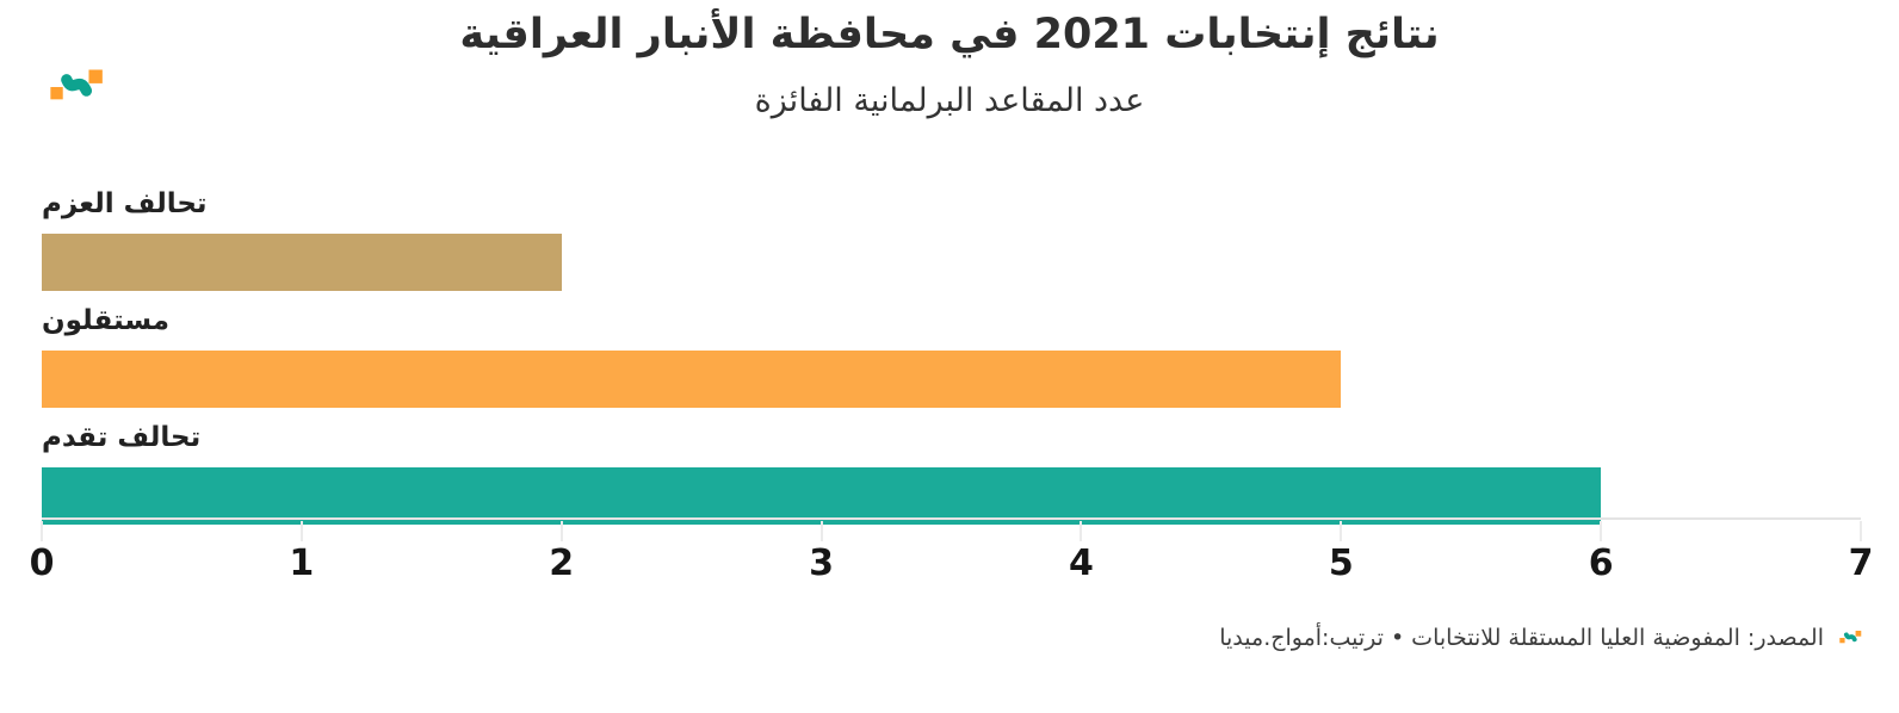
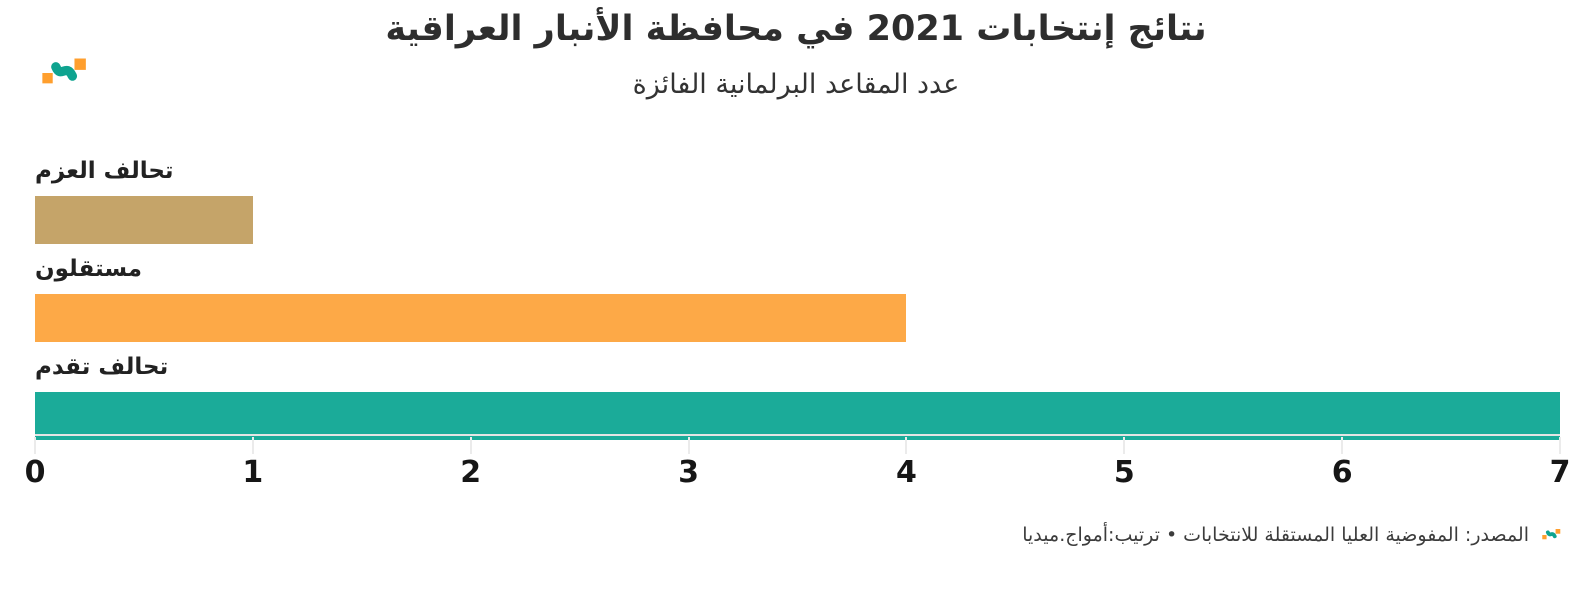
تحالف العزم: 2 -> 1
مستقلون: 5 -> 4
تحالف تقدم: 6 -> 7
